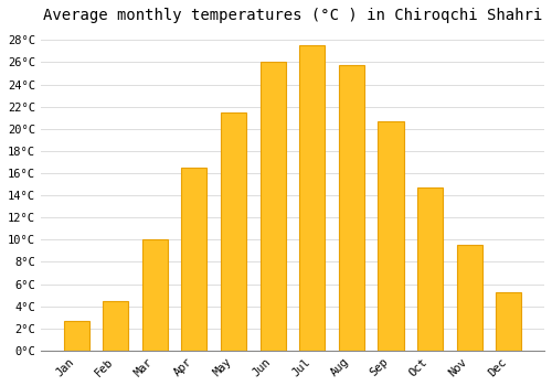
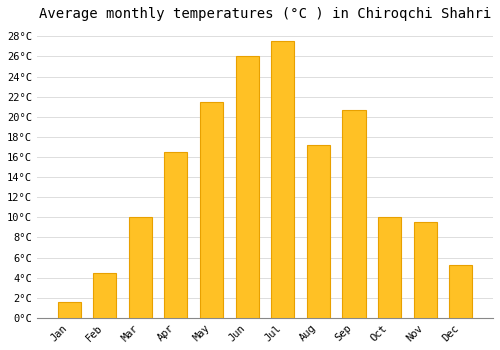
Jan: 2.7°C -> 1.6°C
Aug: 25.7°C -> 17.2°C
Oct: 14.7°C -> 10.0°C
